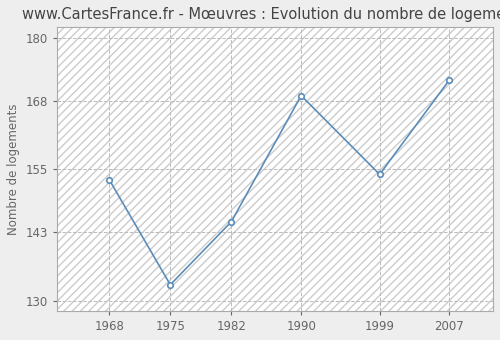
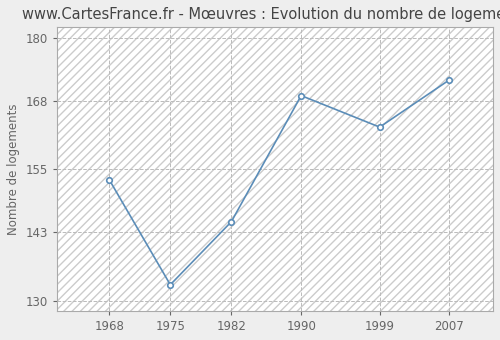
1999: 154 -> 163
